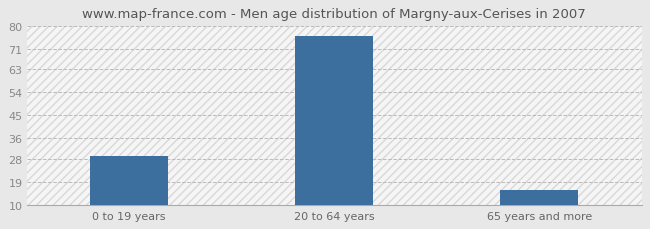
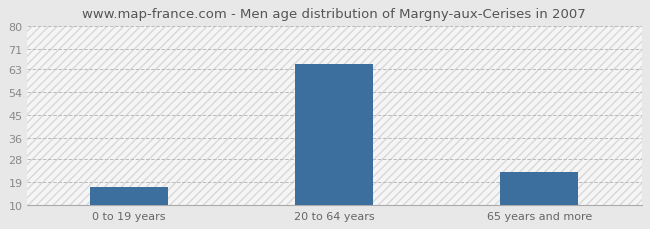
0 to 19 years: 29 -> 17
20 to 64 years: 76 -> 65
65 years and more: 16 -> 23
